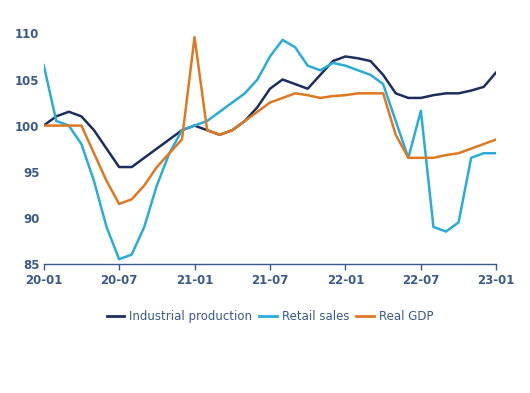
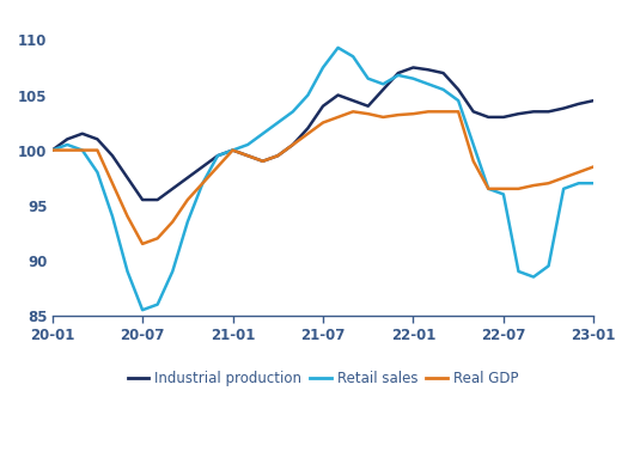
Retail sales/20-01: 106.6 -> 100.0
Real GDP/21-01: 109.6 -> 100.0
Retail sales/22-07: 101.6 -> 96.0
Industrial production/23-01: 105.8 -> 104.5
